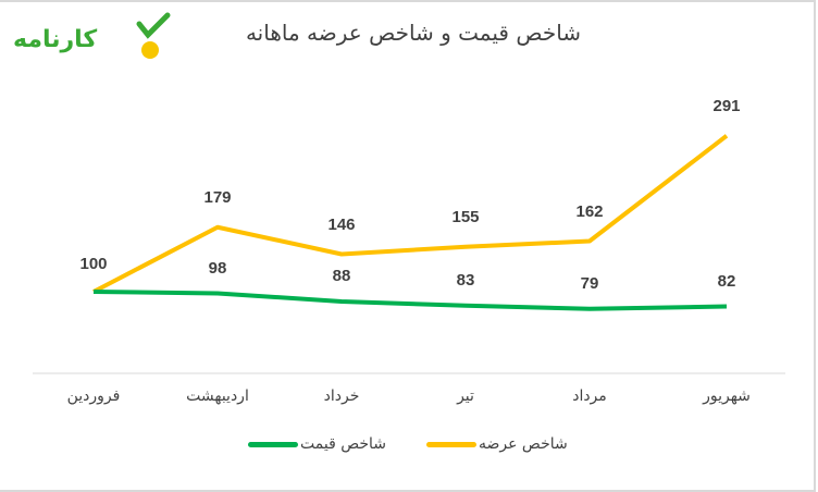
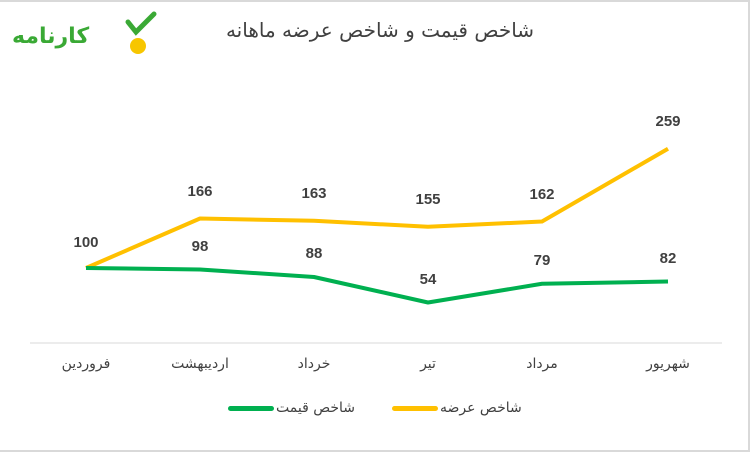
شاخص عرضه/اردیبهشت: 179 -> 166
شاخص عرضه/خرداد: 146 -> 163
شاخص قیمت/تیر: 83 -> 54
شاخص عرضه/شهریور: 291 -> 259
